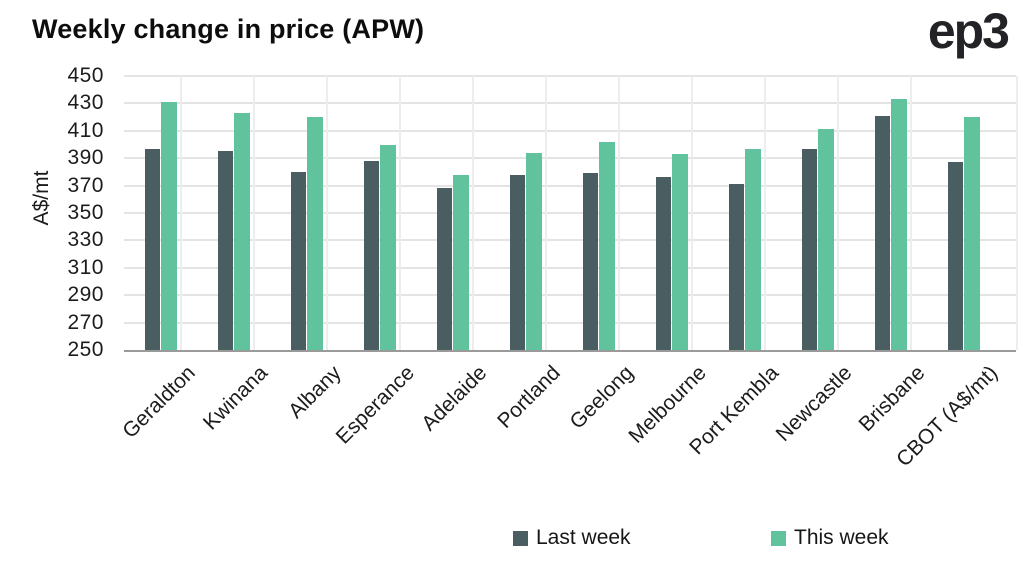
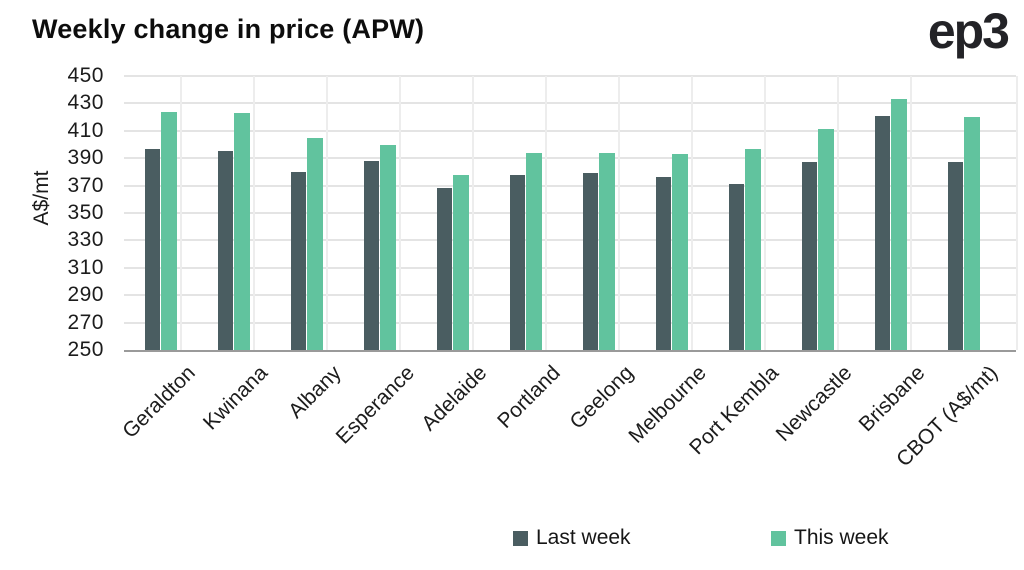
This week/Geraldton: 431 -> 424
This week/Albany: 420 -> 405
This week/Geelong: 402 -> 394
Last week/Newcastle: 397 -> 387
